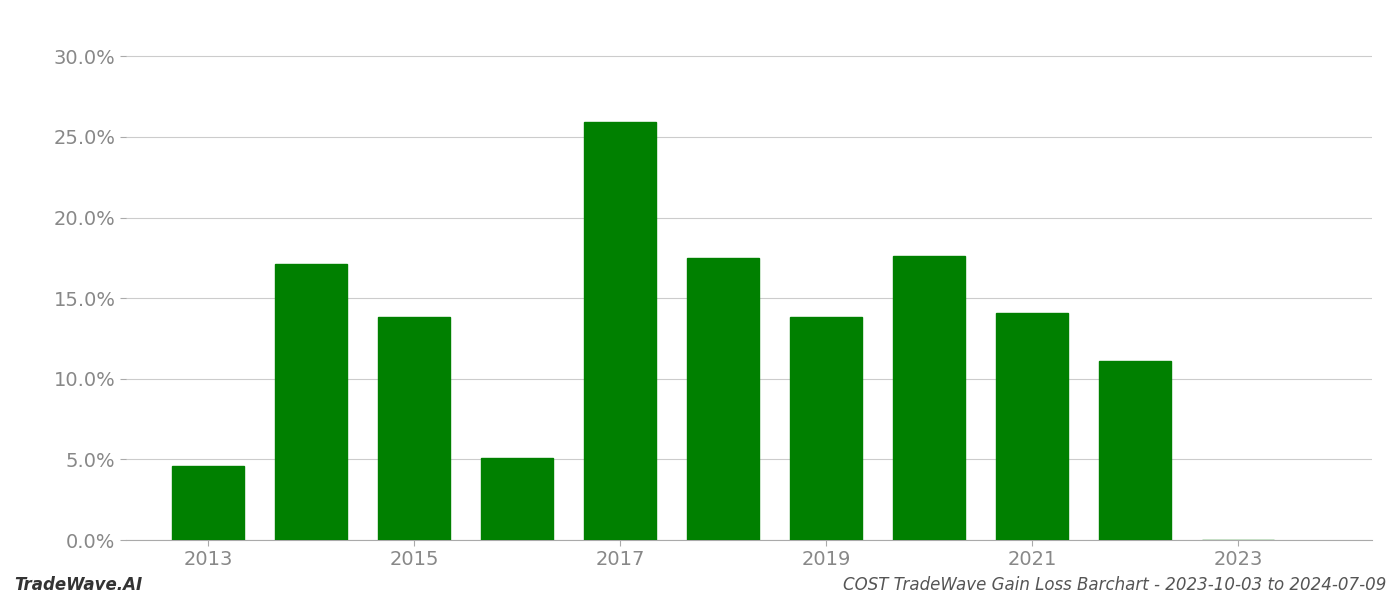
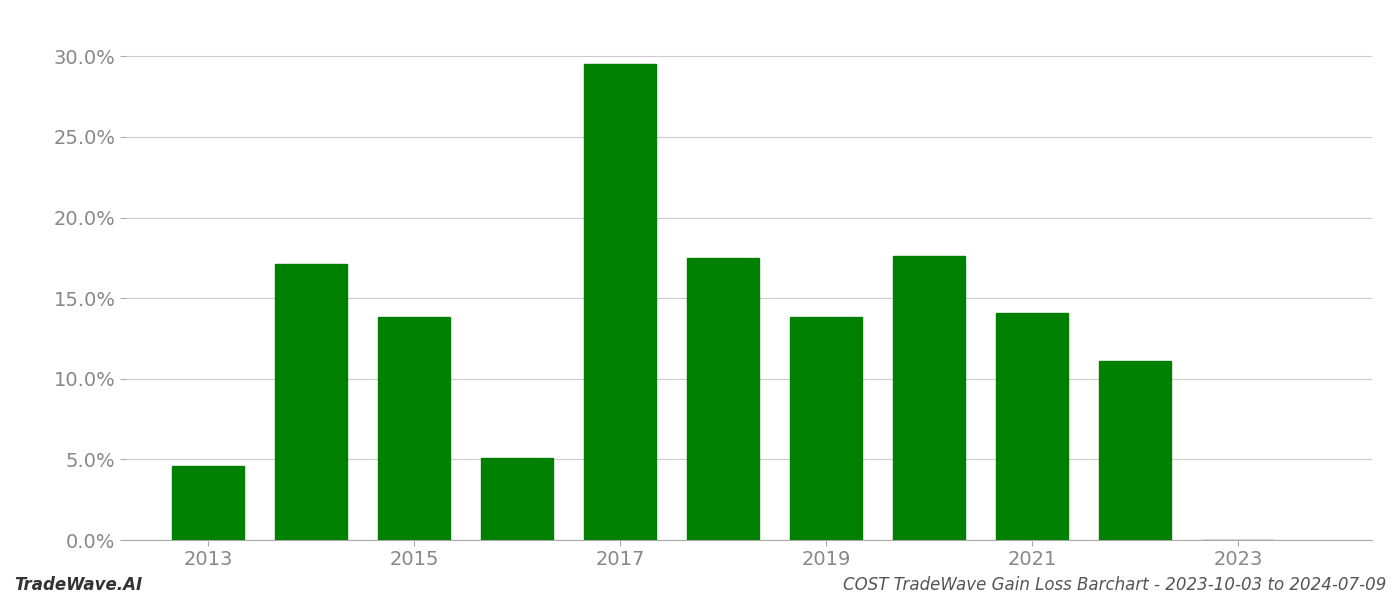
2017: 25.9% -> 29.5%
